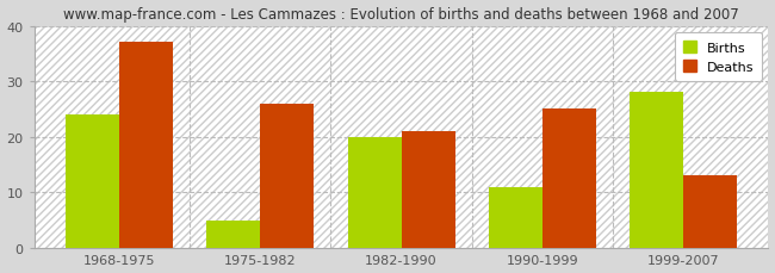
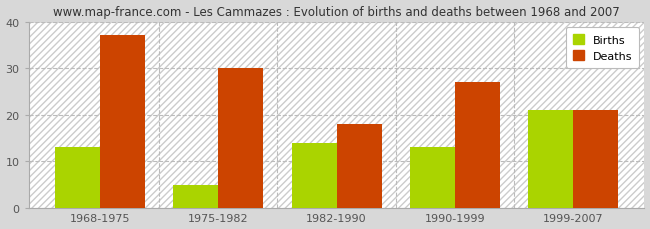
Births/1968-1975: 24 -> 13
Deaths/1975-1982: 26 -> 30
Births/1982-1990: 20 -> 14
Deaths/1982-1990: 21 -> 18
Births/1990-1999: 11 -> 13
Deaths/1990-1999: 25 -> 27
Births/1999-2007: 28 -> 21
Deaths/1999-2007: 13 -> 21
